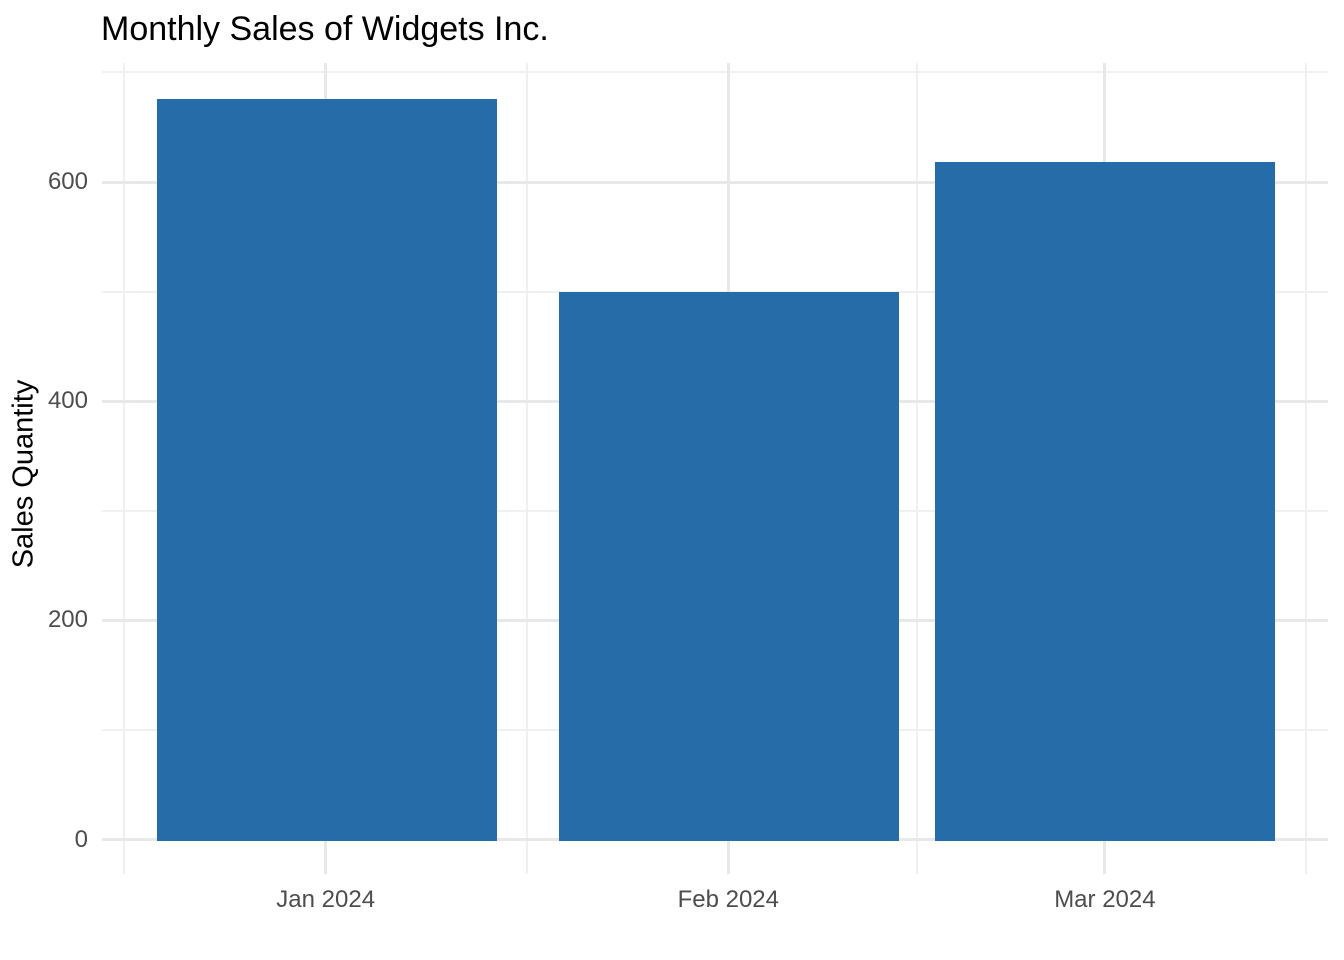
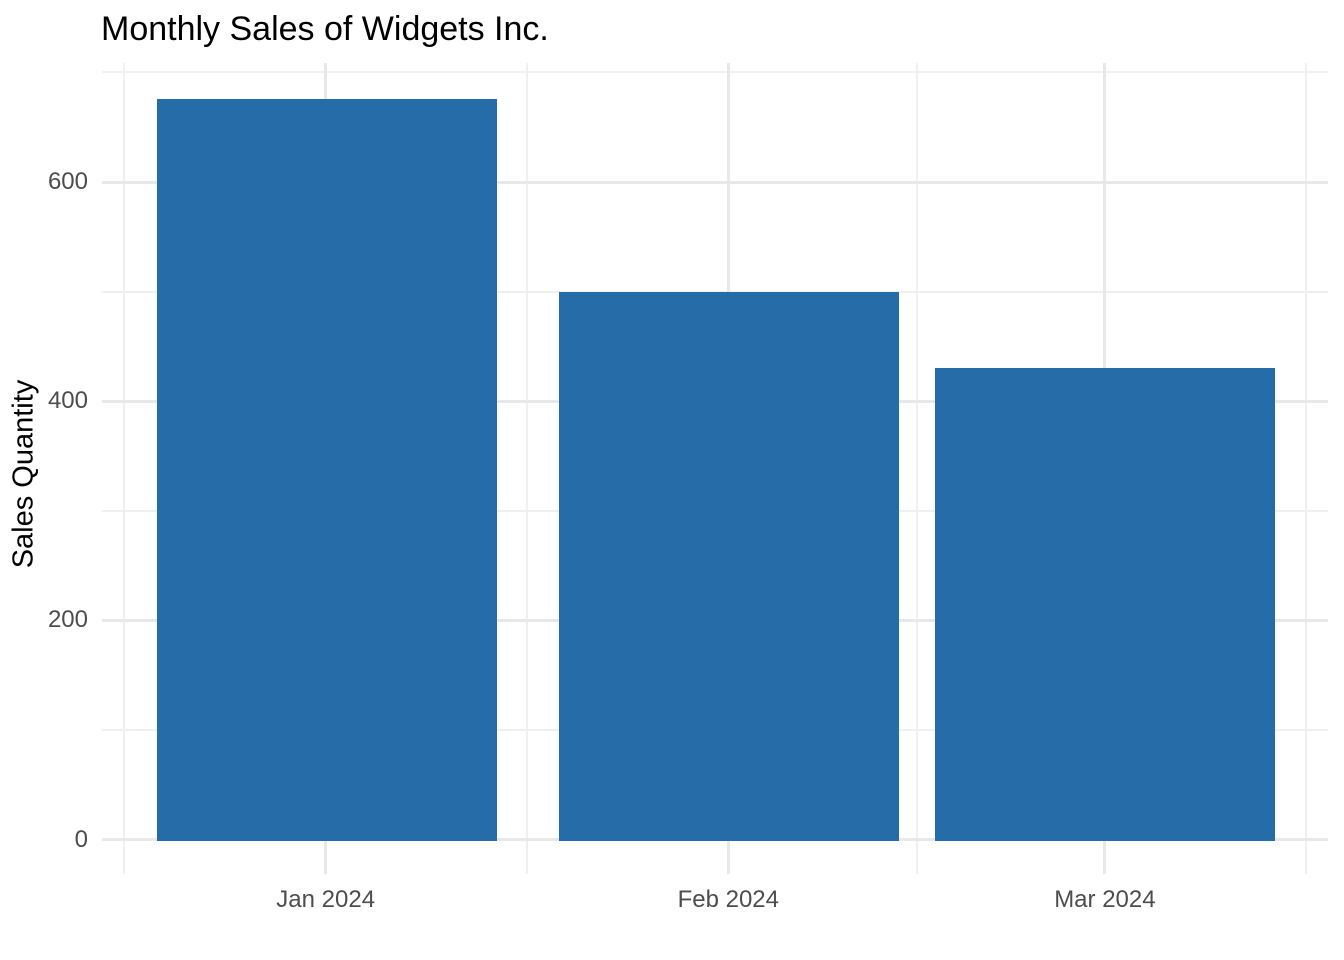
Mar 2024: 618 -> 430
